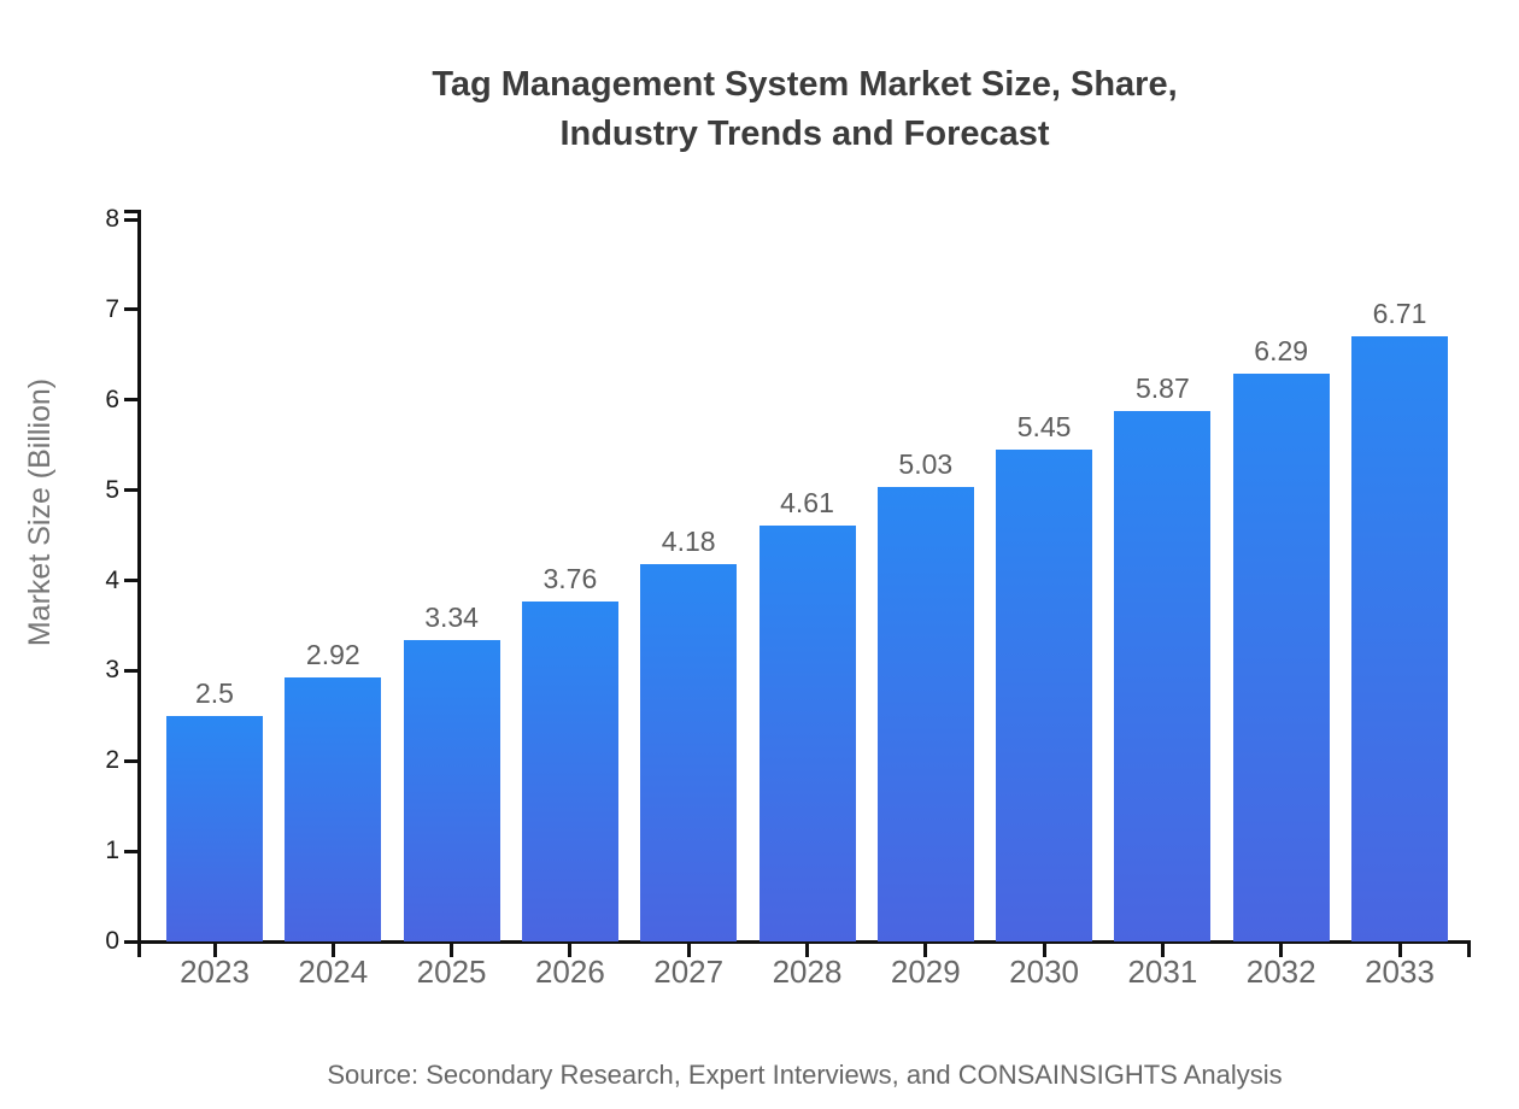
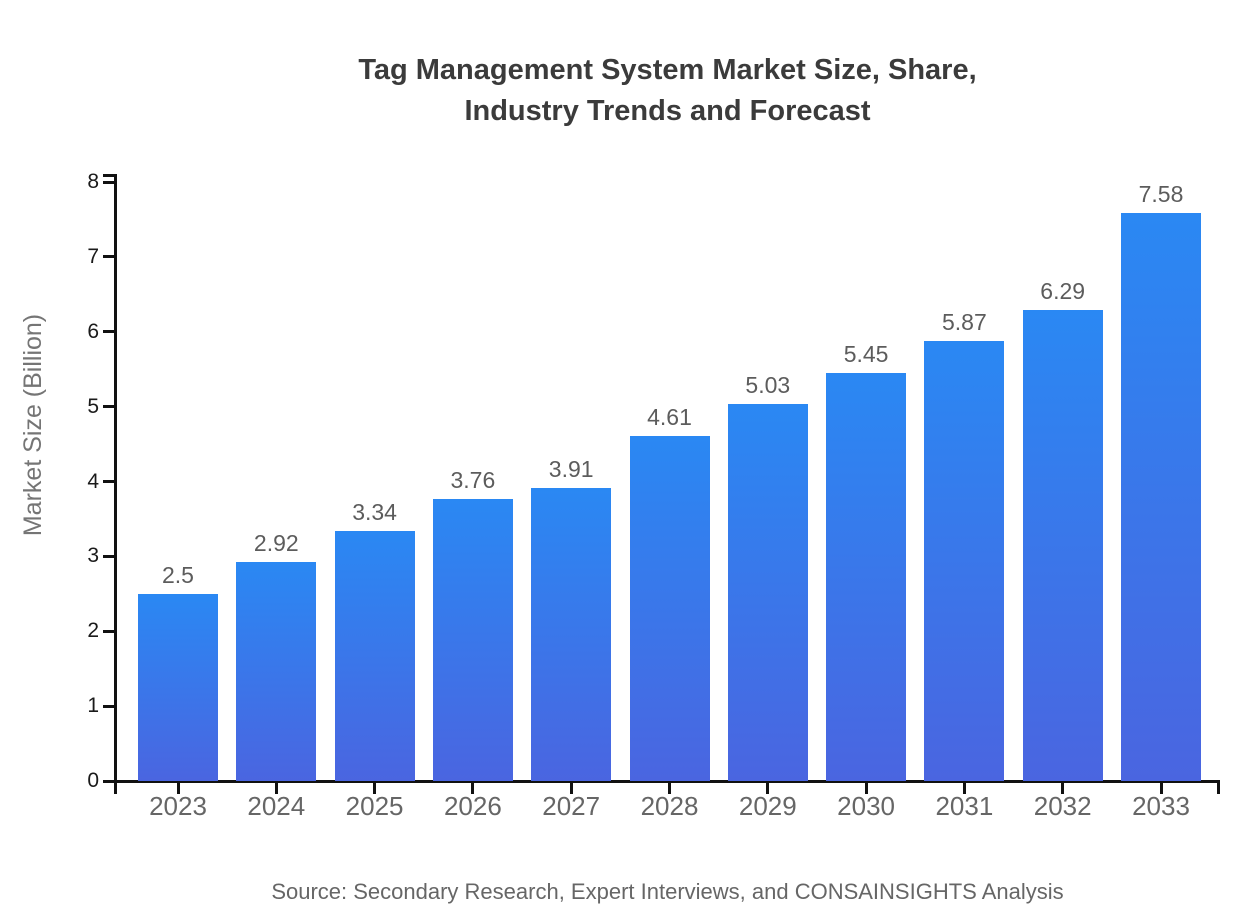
2027: 4.18 -> 3.91
2033: 6.71 -> 7.58
